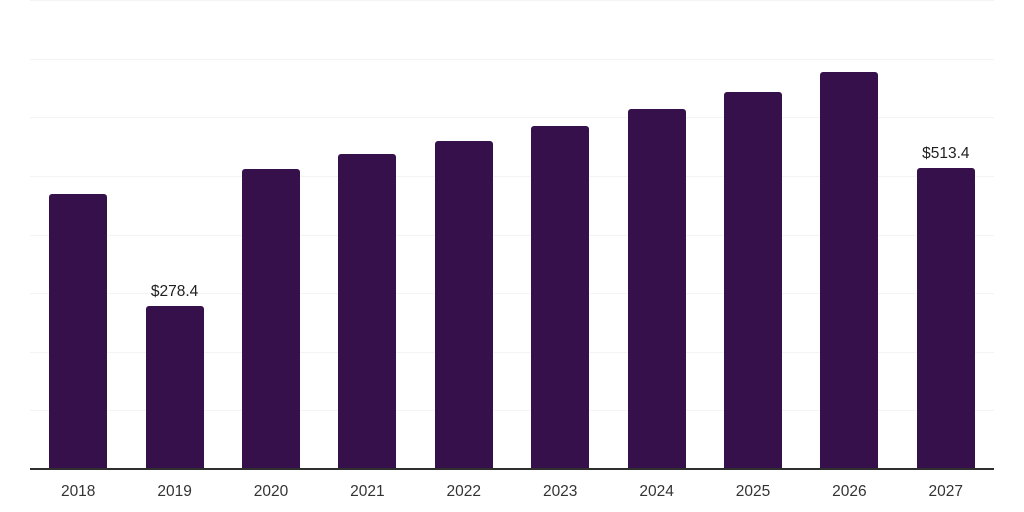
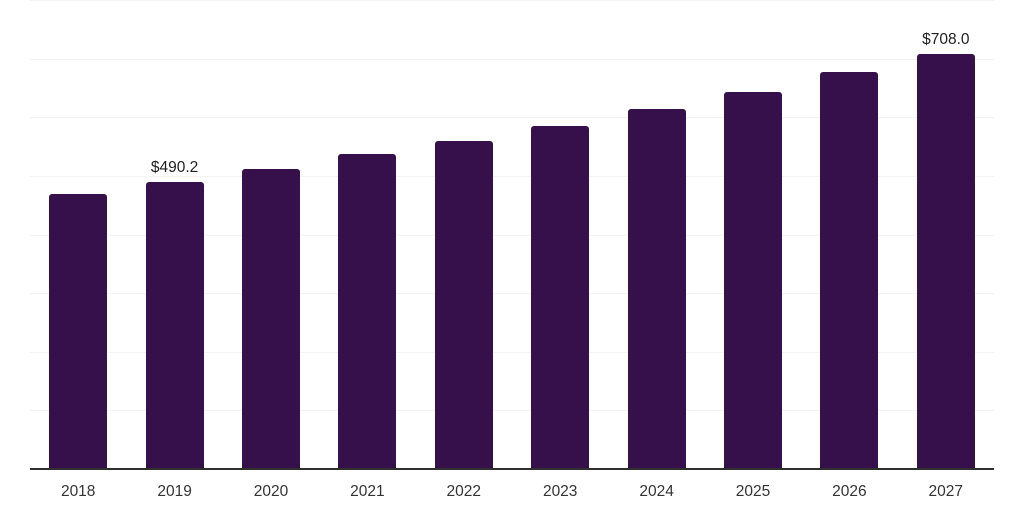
2019: $278.4 -> $490.2
2027: $513.4 -> $708.0
